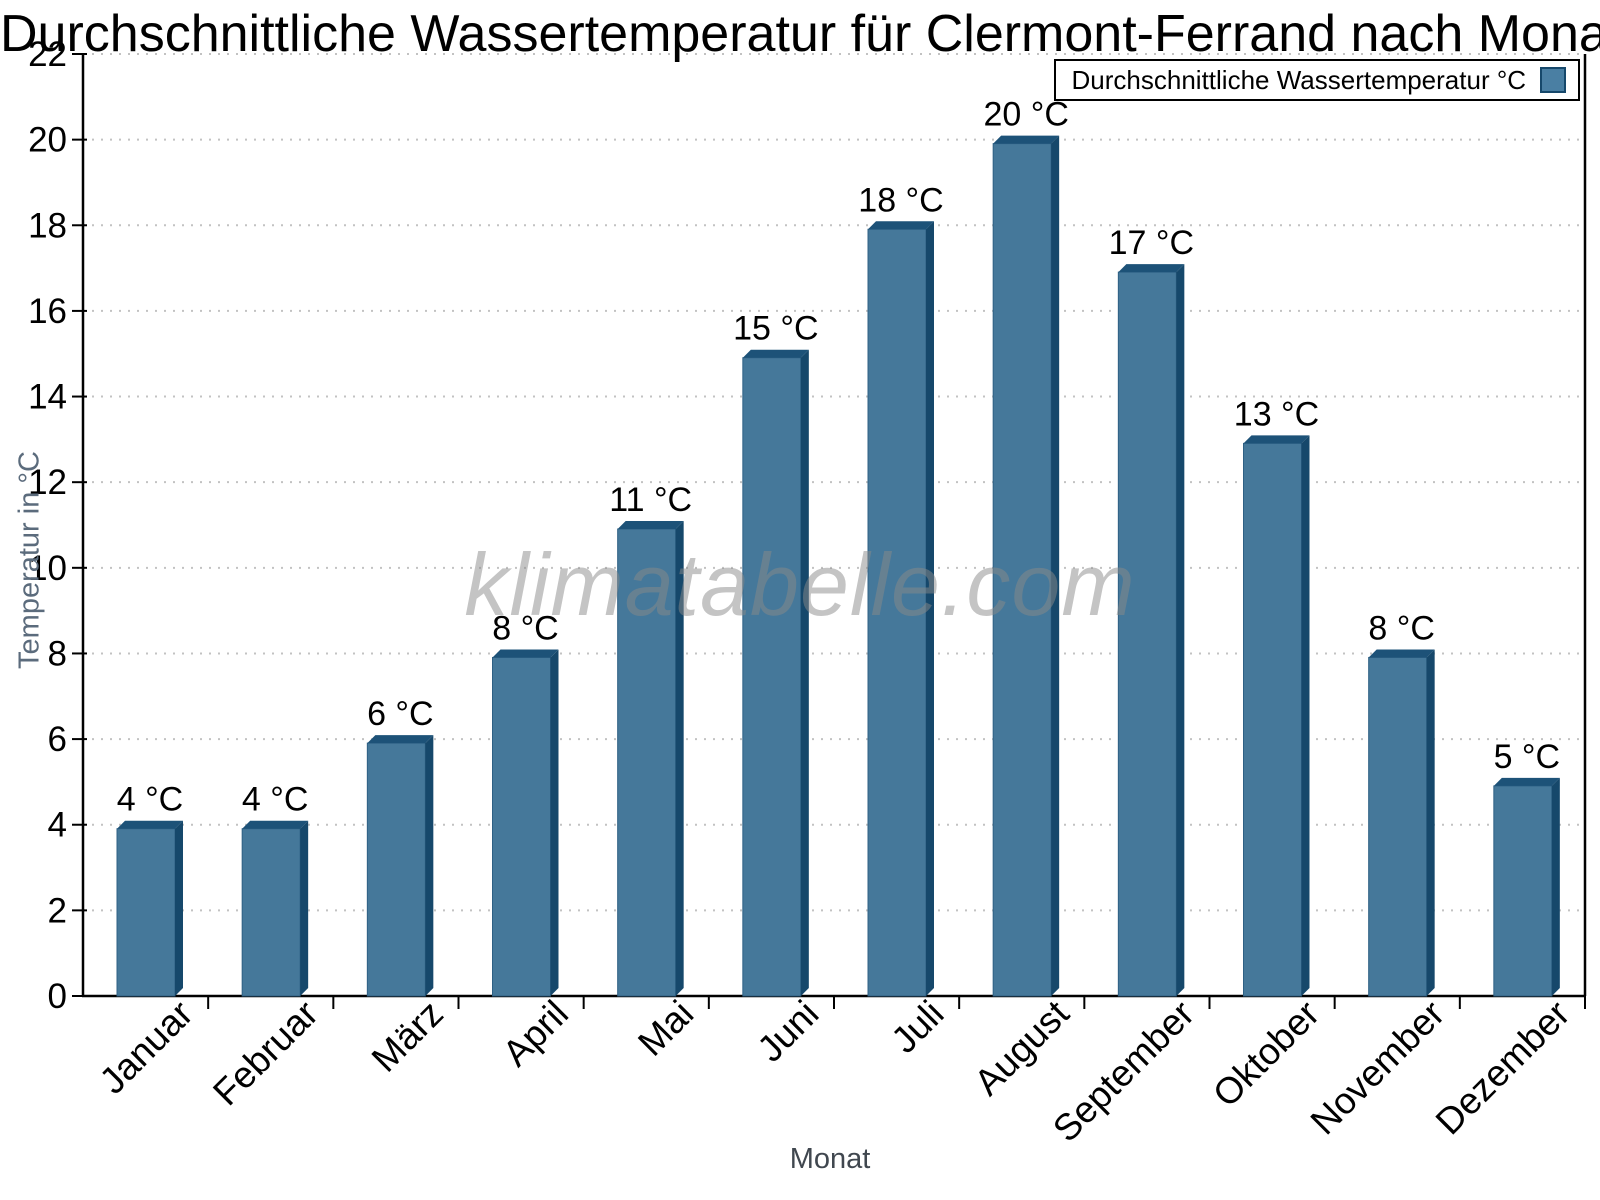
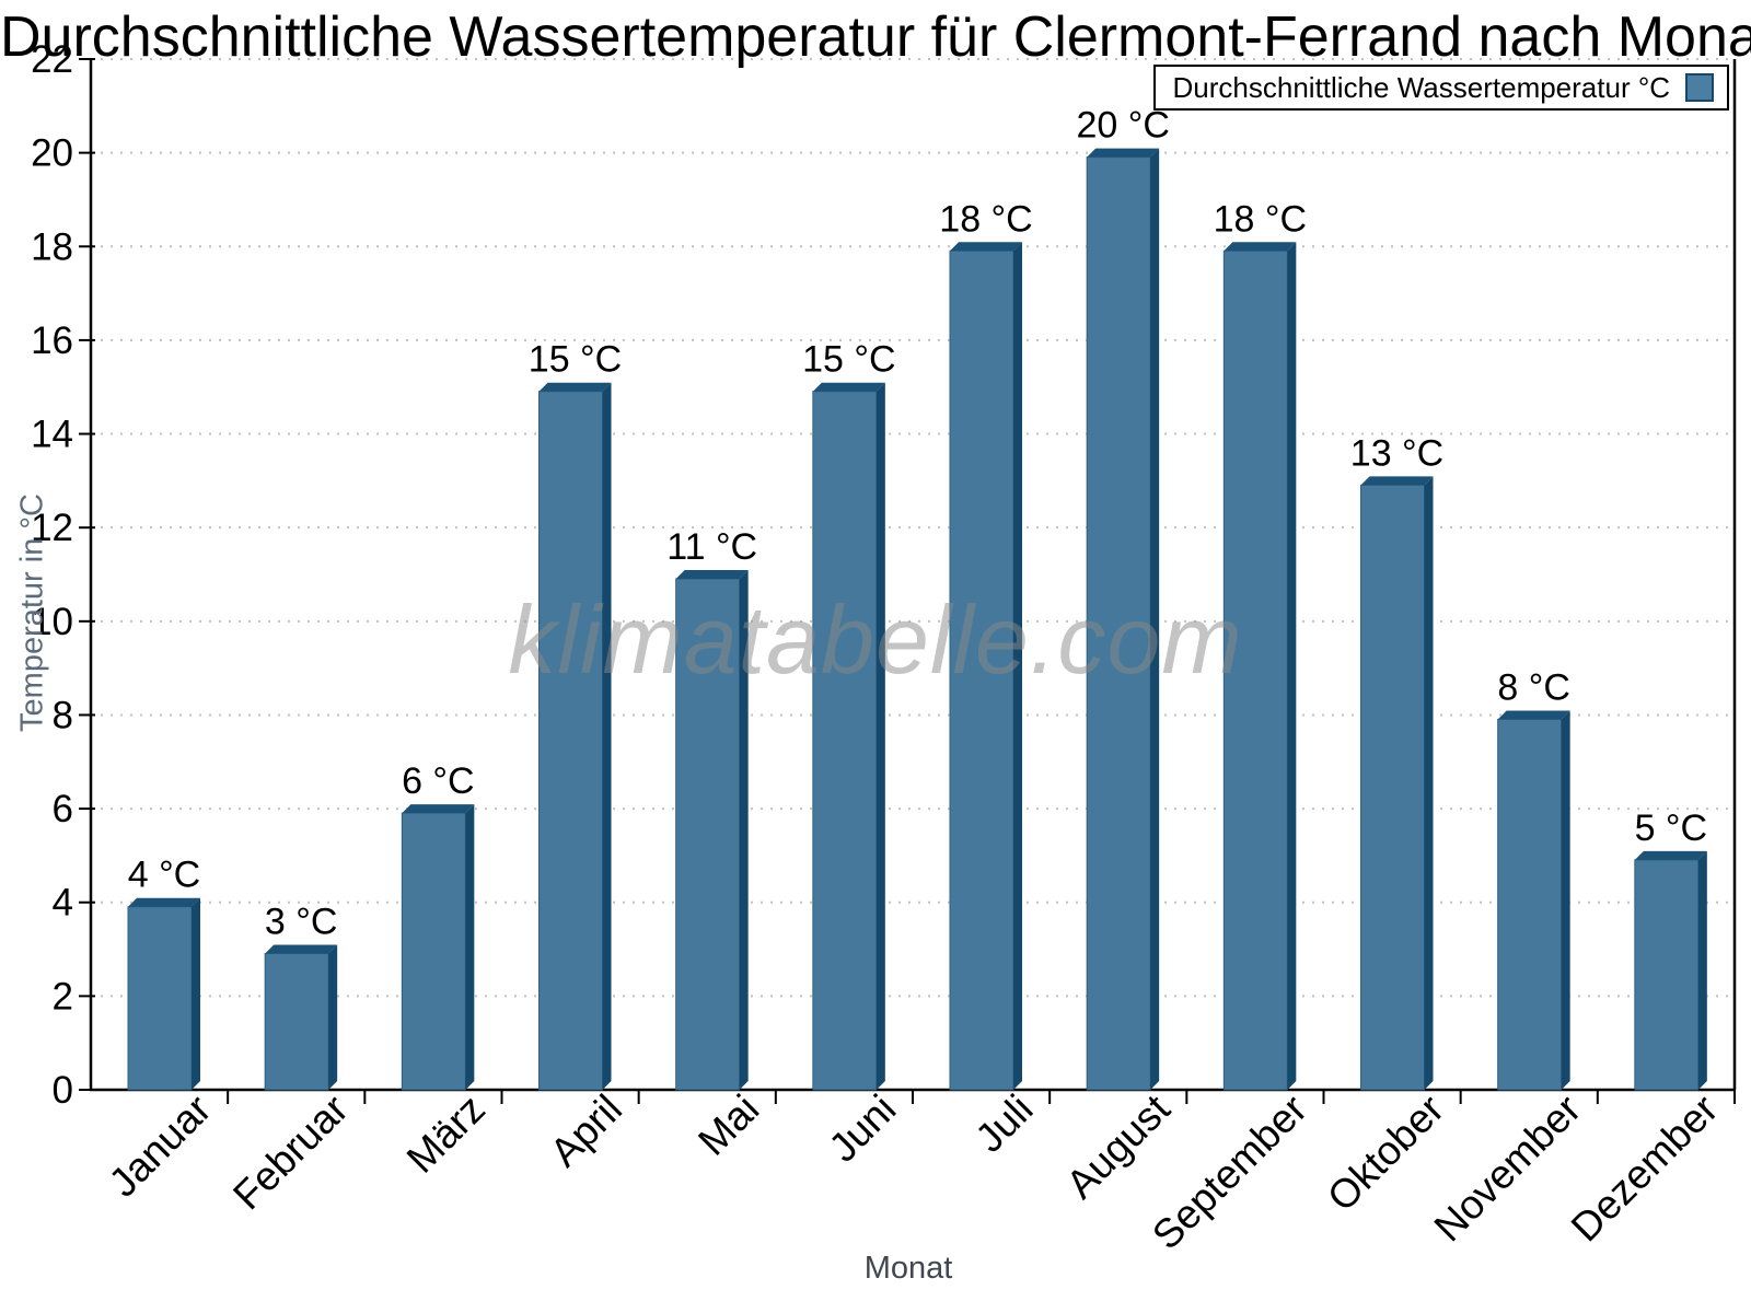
Februar: 4 -> 3
April: 8 -> 15
September: 17 -> 18
